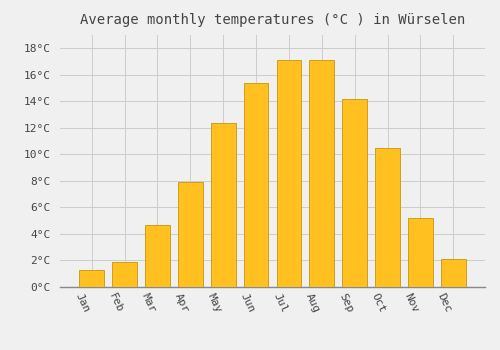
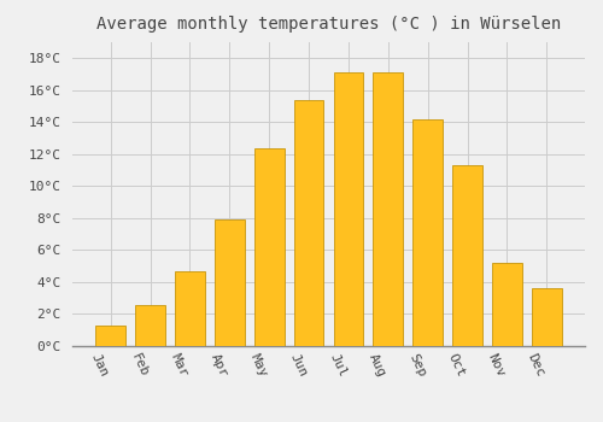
Feb: 1.9°C -> 2.6°C
Oct: 10.5°C -> 11.3°C
Dec: 2.1°C -> 3.6°C
